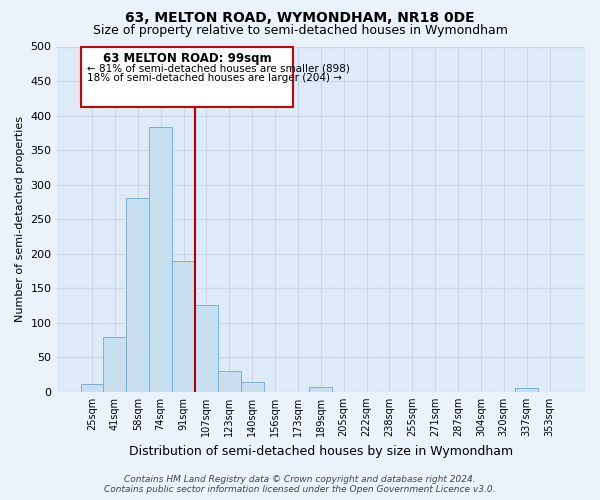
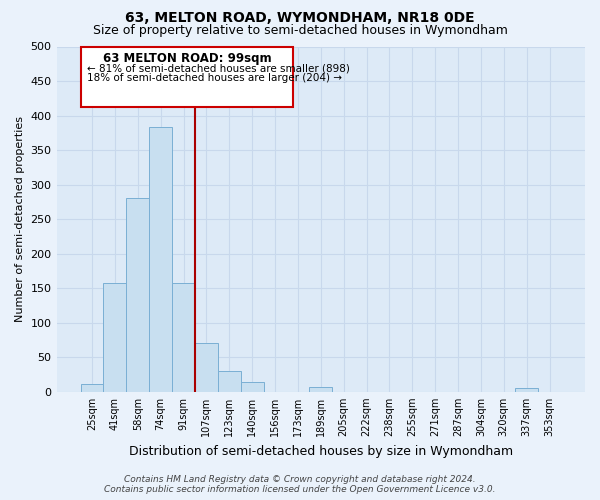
41sqm: 80 -> 157
91sqm: 190 -> 158
107sqm: 126 -> 71
